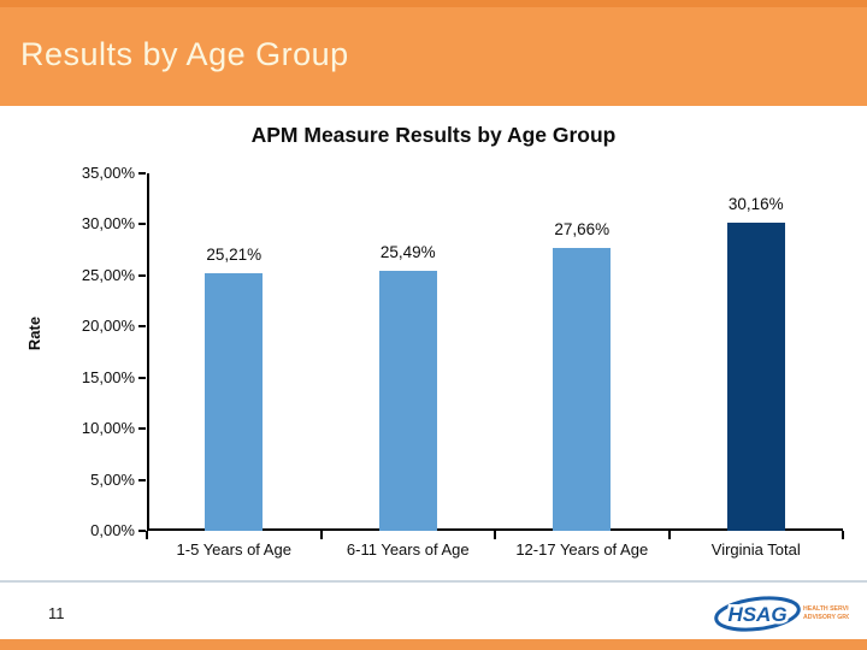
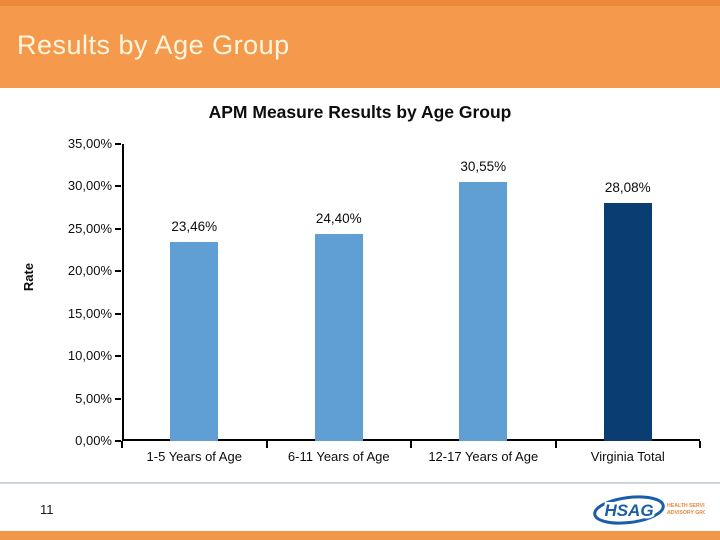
1-5 Years of Age: 25,21% -> 23,46%
6-11 Years of Age: 25,49% -> 24,40%
12-17 Years of Age: 27,66% -> 30,55%
Virginia Total: 30,16% -> 28,08%
